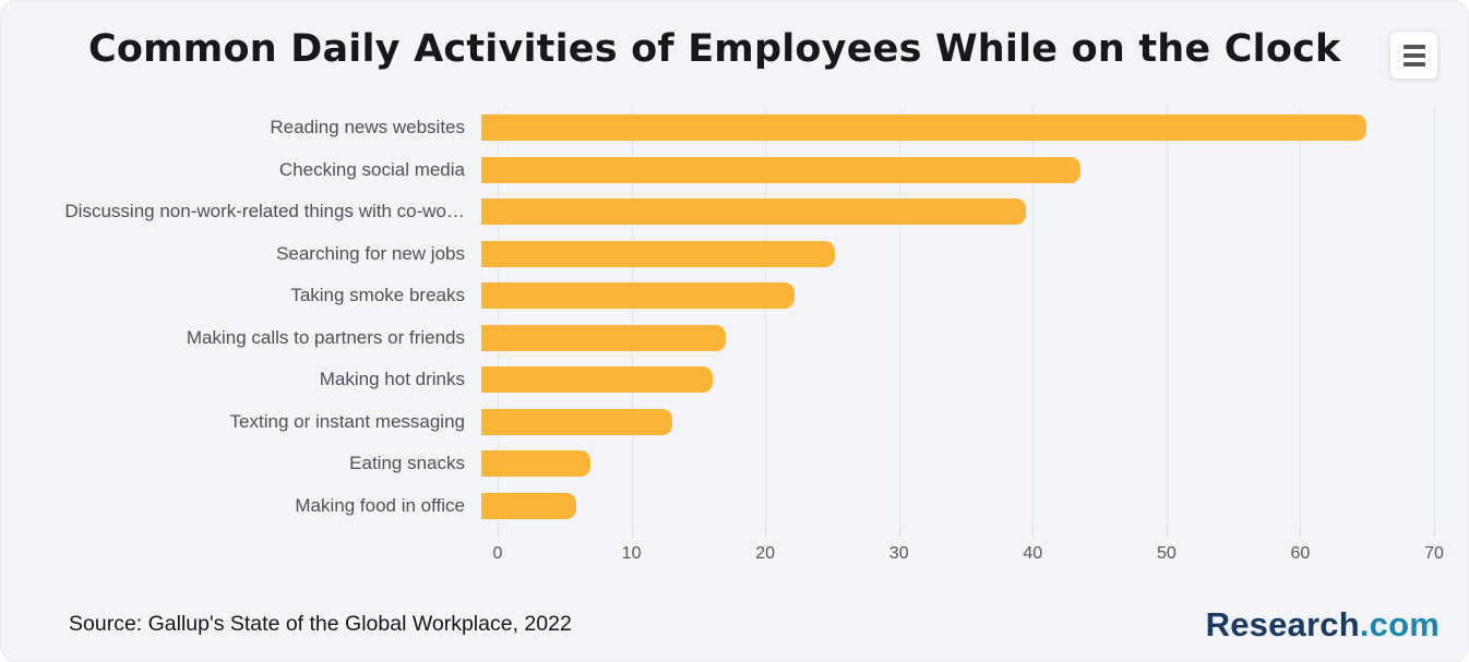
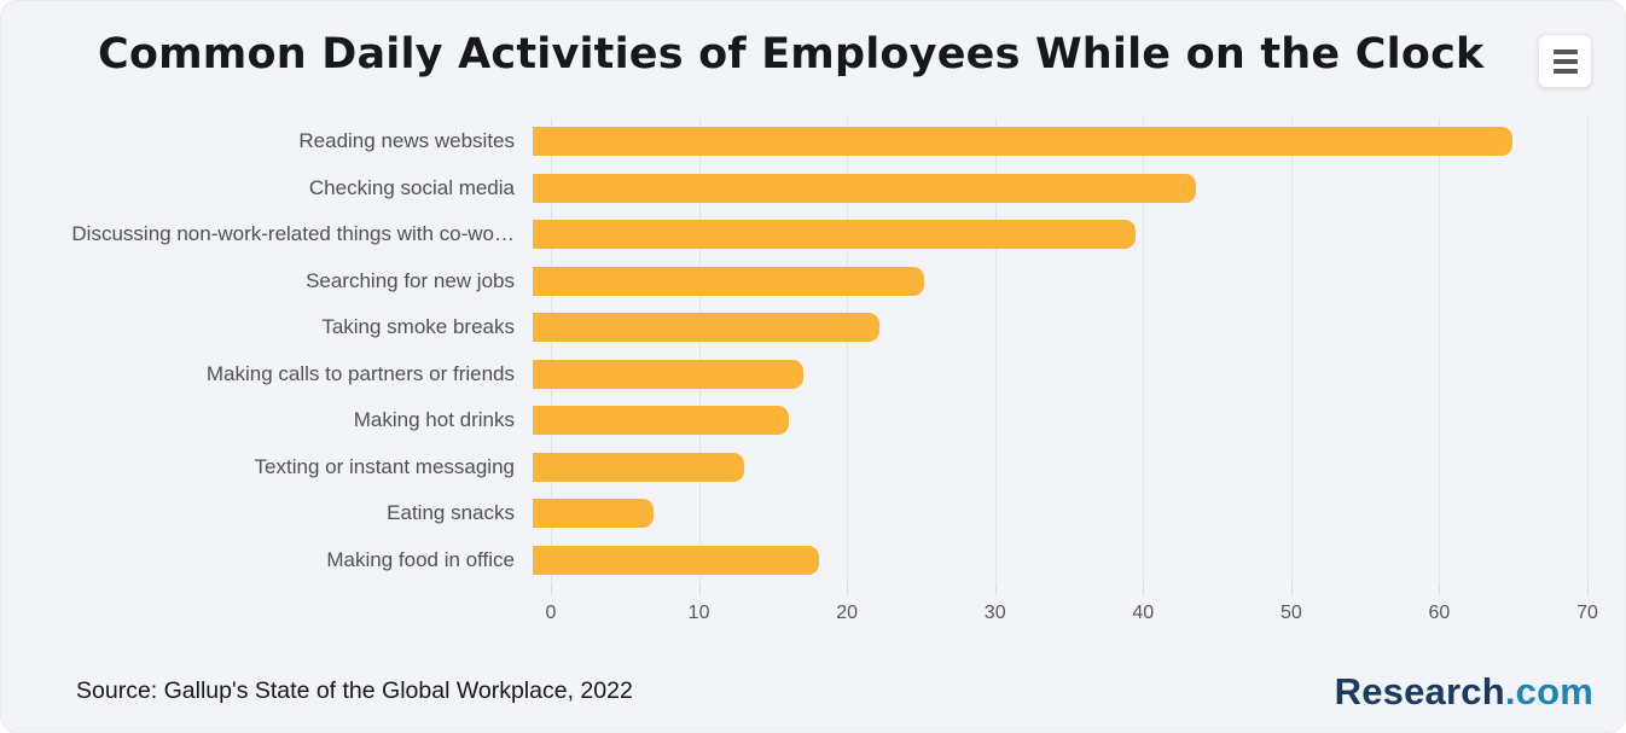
Making food in office: 7 -> 19
